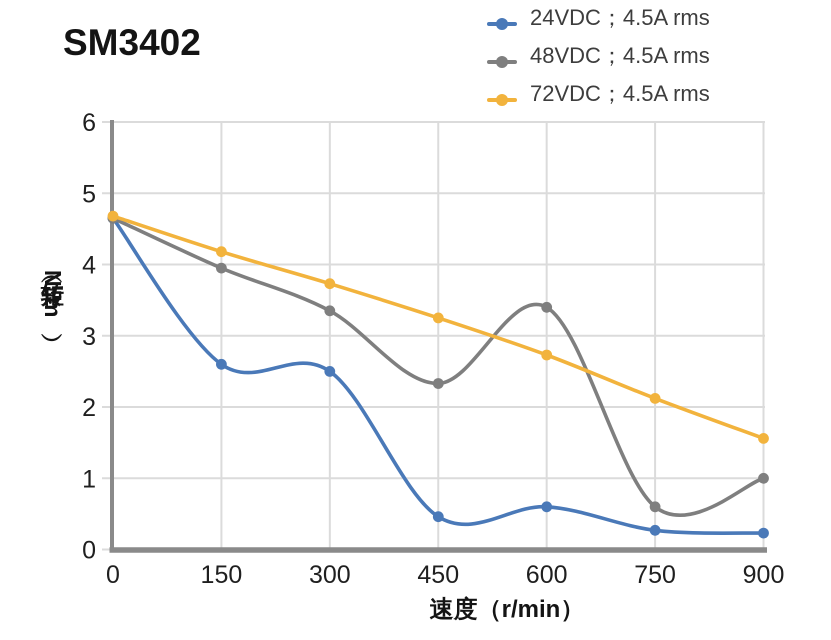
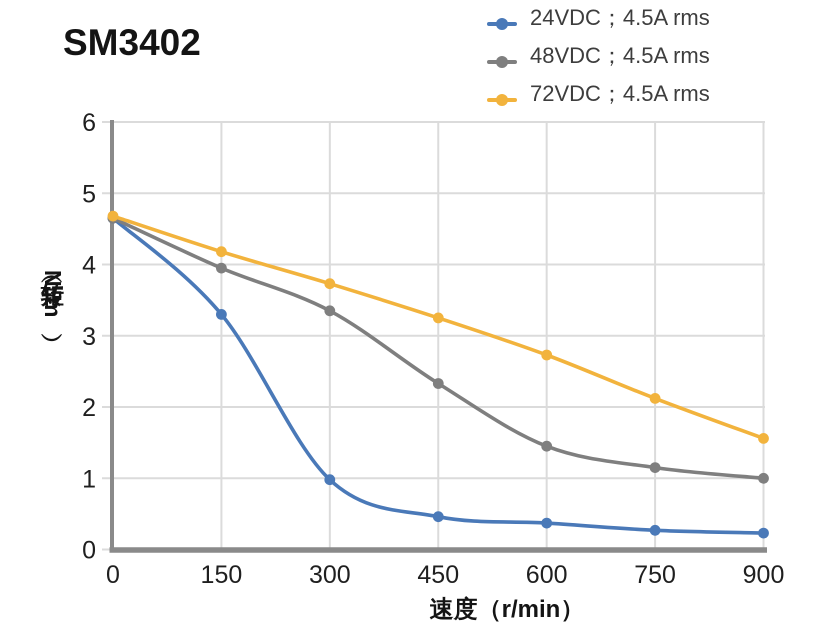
24VDC；4.5A rms/150: 2.6 -> 3.3
24VDC；4.5A rms/300: 2.5 -> 1.0
24VDC；4.5A rms/600: 0.6 -> 0.4
48VDC；4.5A rms/600: 3.4 -> 1.4
48VDC；4.5A rms/750: 0.6 -> 1.1
